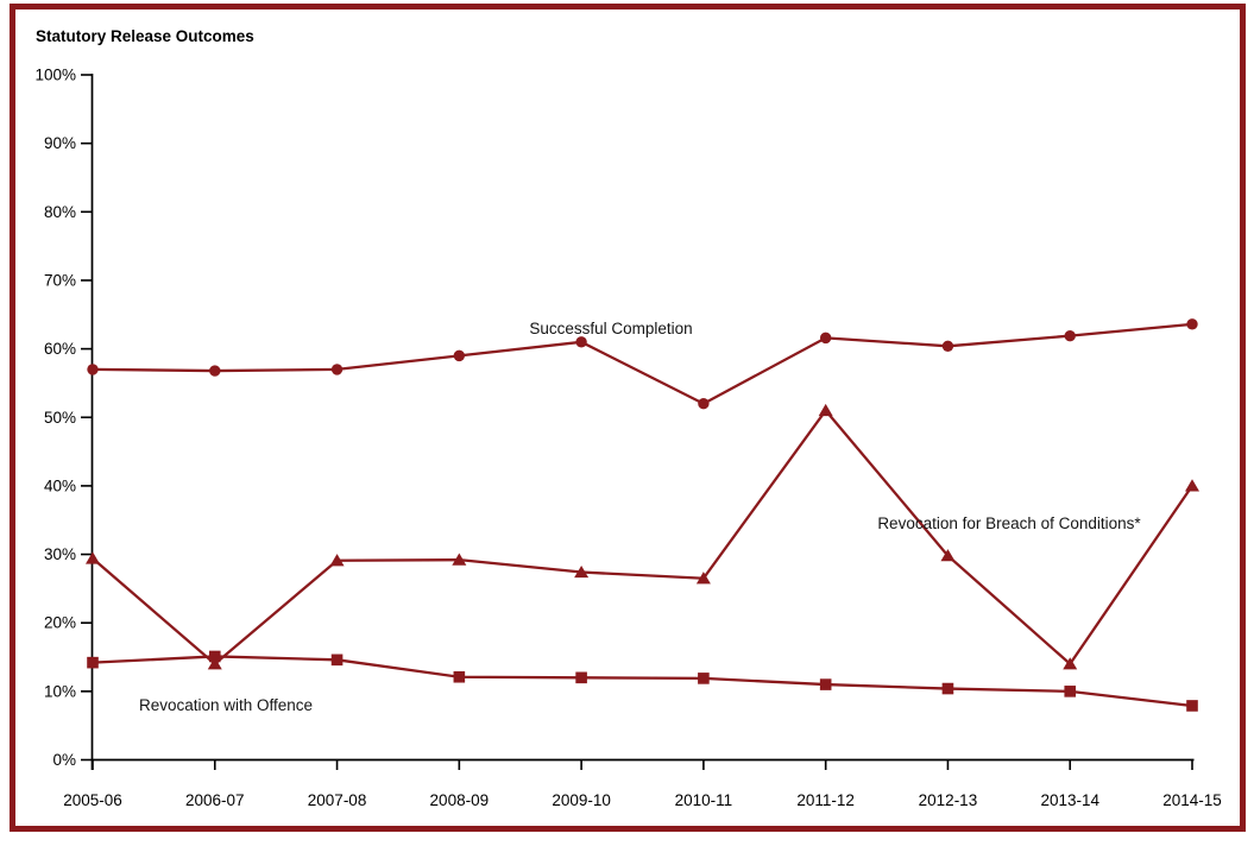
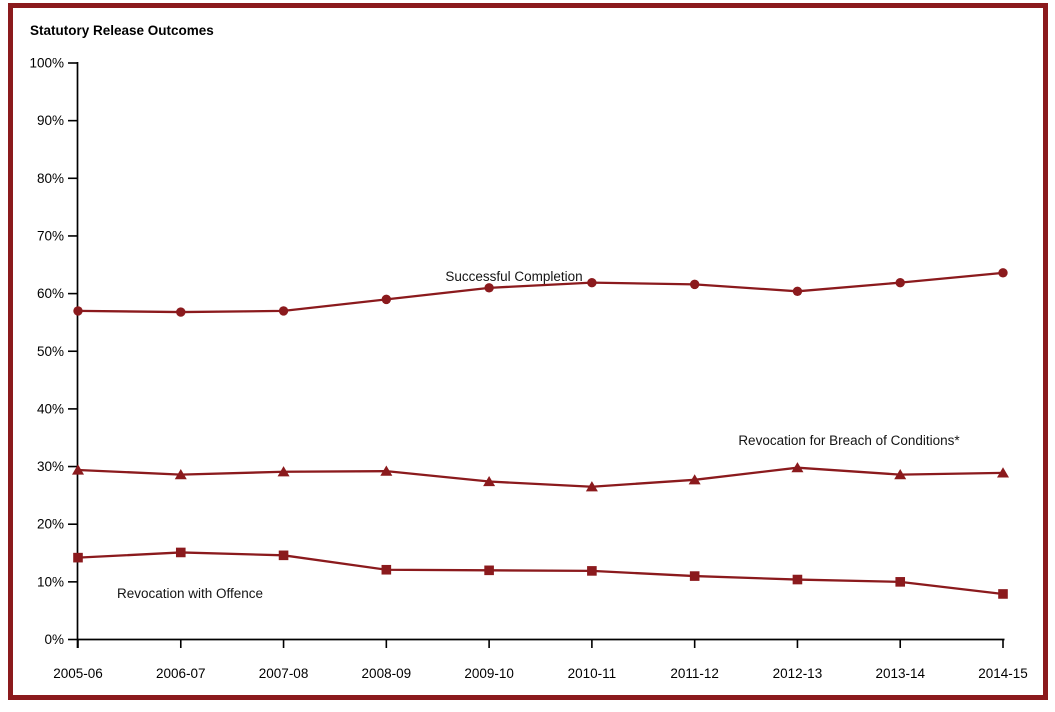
Revocation for Breach of Conditions*/2006-07: 14% -> 29%
Successful Completion/2010-11: 52% -> 62%
Revocation for Breach of Conditions*/2011-12: 51% -> 28%
Revocation for Breach of Conditions*/2013-14: 14% -> 29%
Revocation for Breach of Conditions*/2014-15: 40% -> 29%
